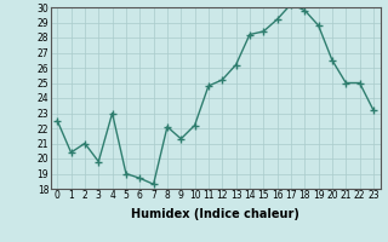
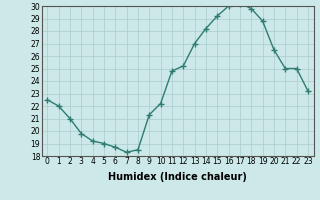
1: 20.4 -> 22.0
4: 23.0 -> 19.2
8: 22.1 -> 18.5
13: 26.2 -> 27.0
15: 28.4 -> 29.2
16: 29.2 -> 30.0
